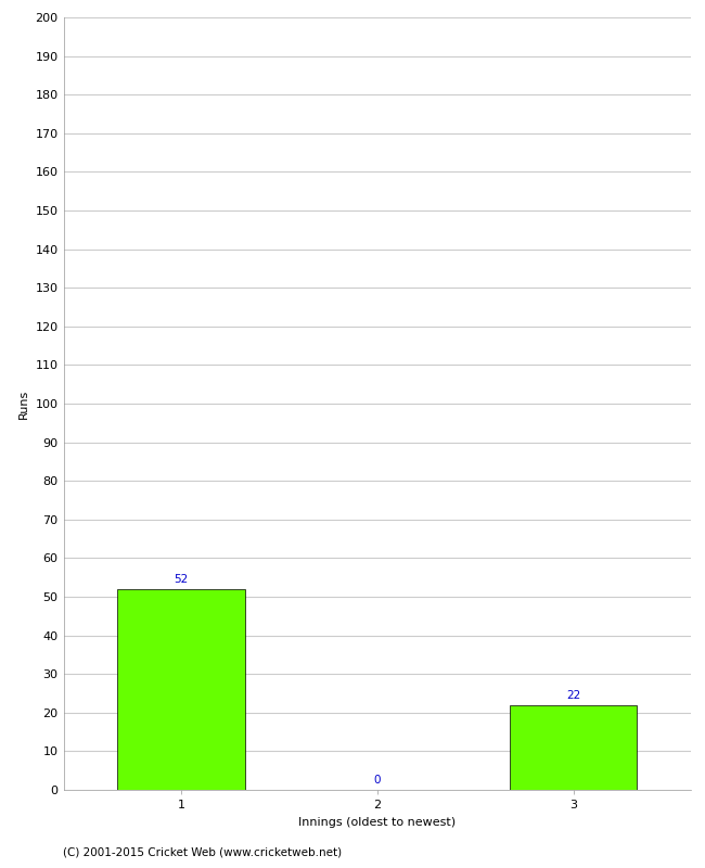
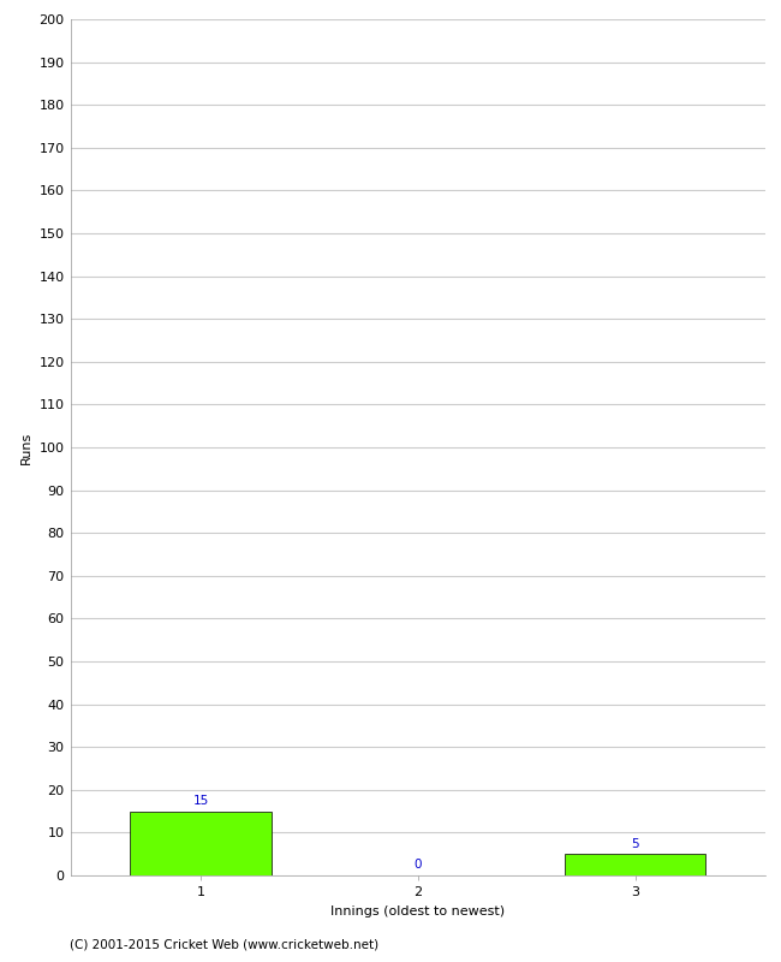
1: 52 -> 15
3: 22 -> 5
